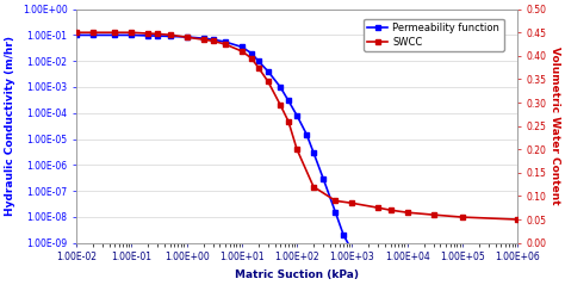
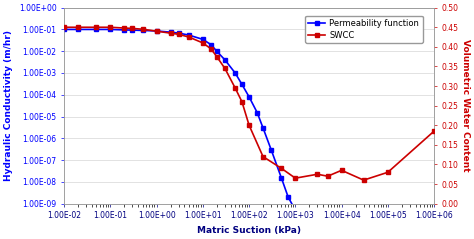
SWCC/1.00E+03: 0.085 -> 0.065
SWCC/1.00E+04: 0.065 -> 0.085
SWCC/1.00E+05: 0.055 -> 0.080
SWCC/1.00E+06: 0.050 -> 0.185
